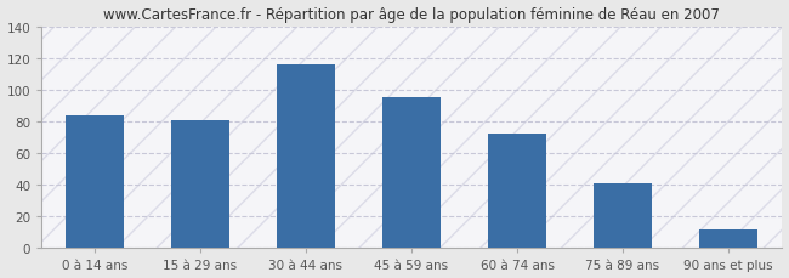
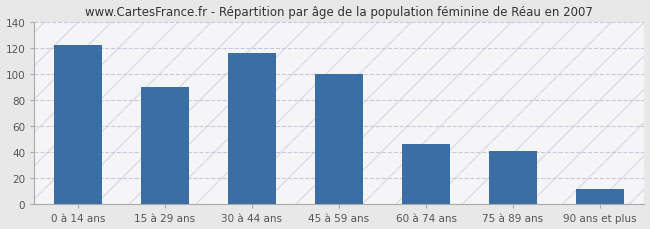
0 à 14 ans: 84 -> 122
15 à 29 ans: 81 -> 90
45 à 59 ans: 95 -> 100
60 à 74 ans: 72 -> 46
